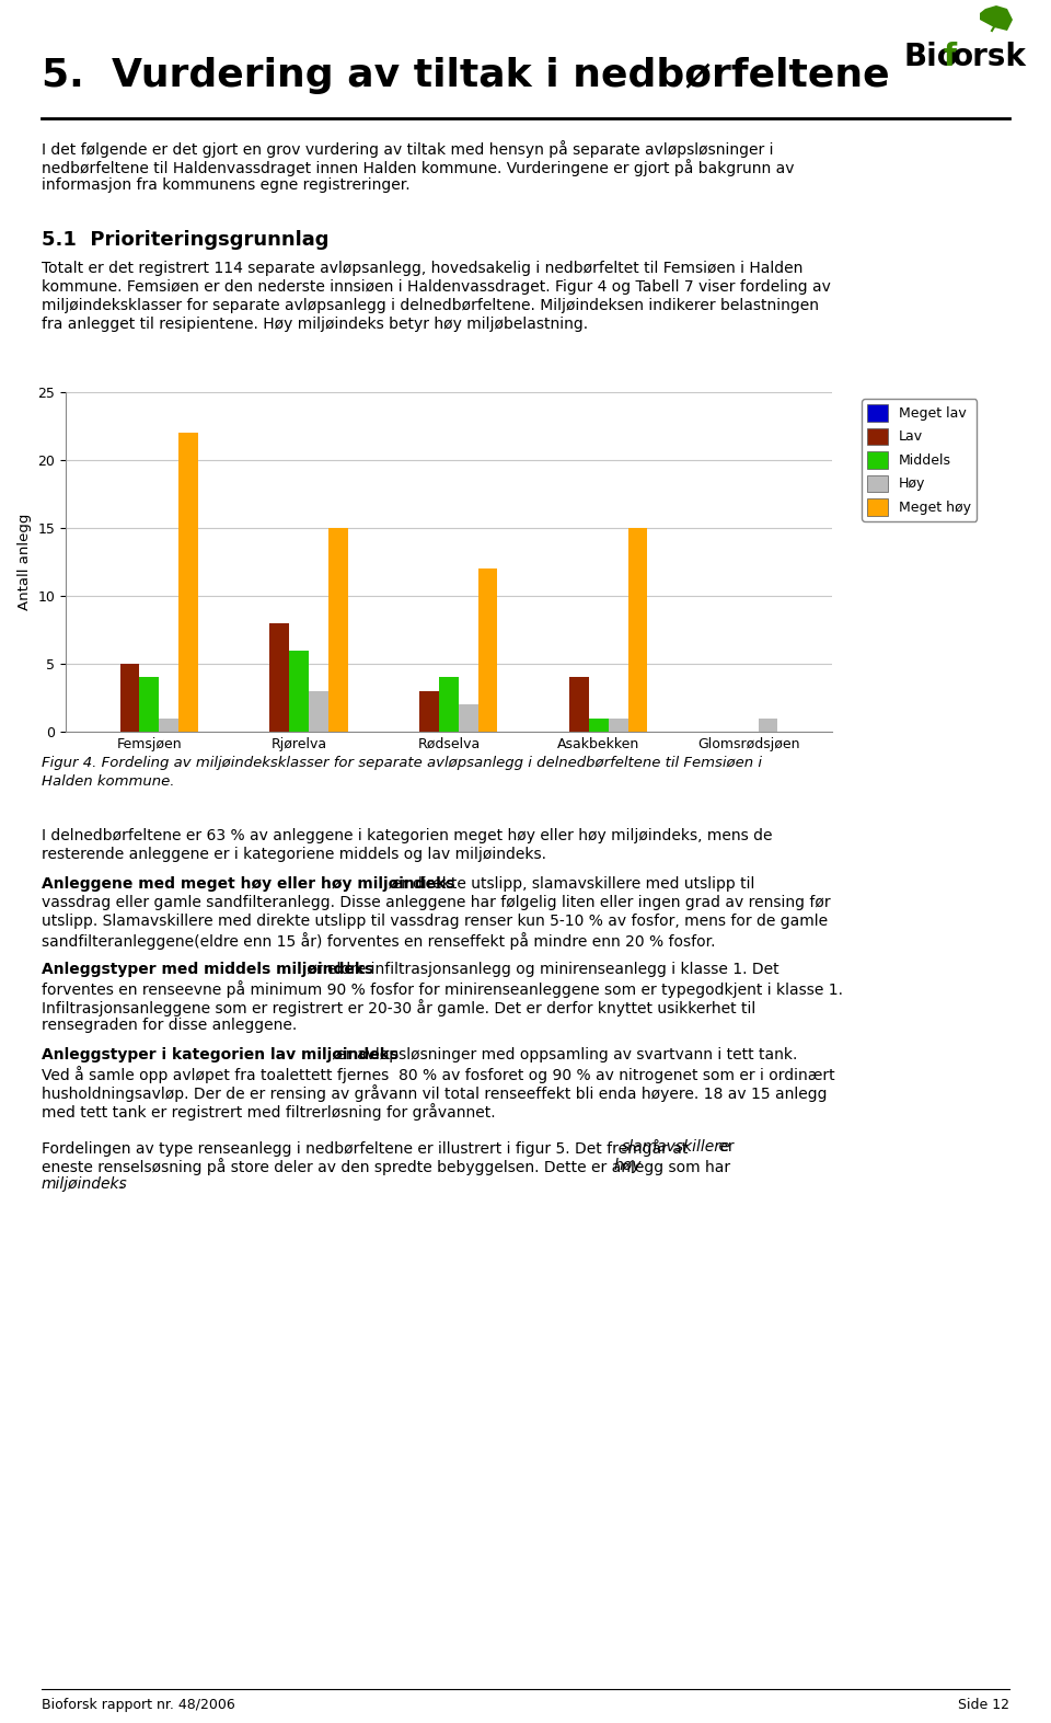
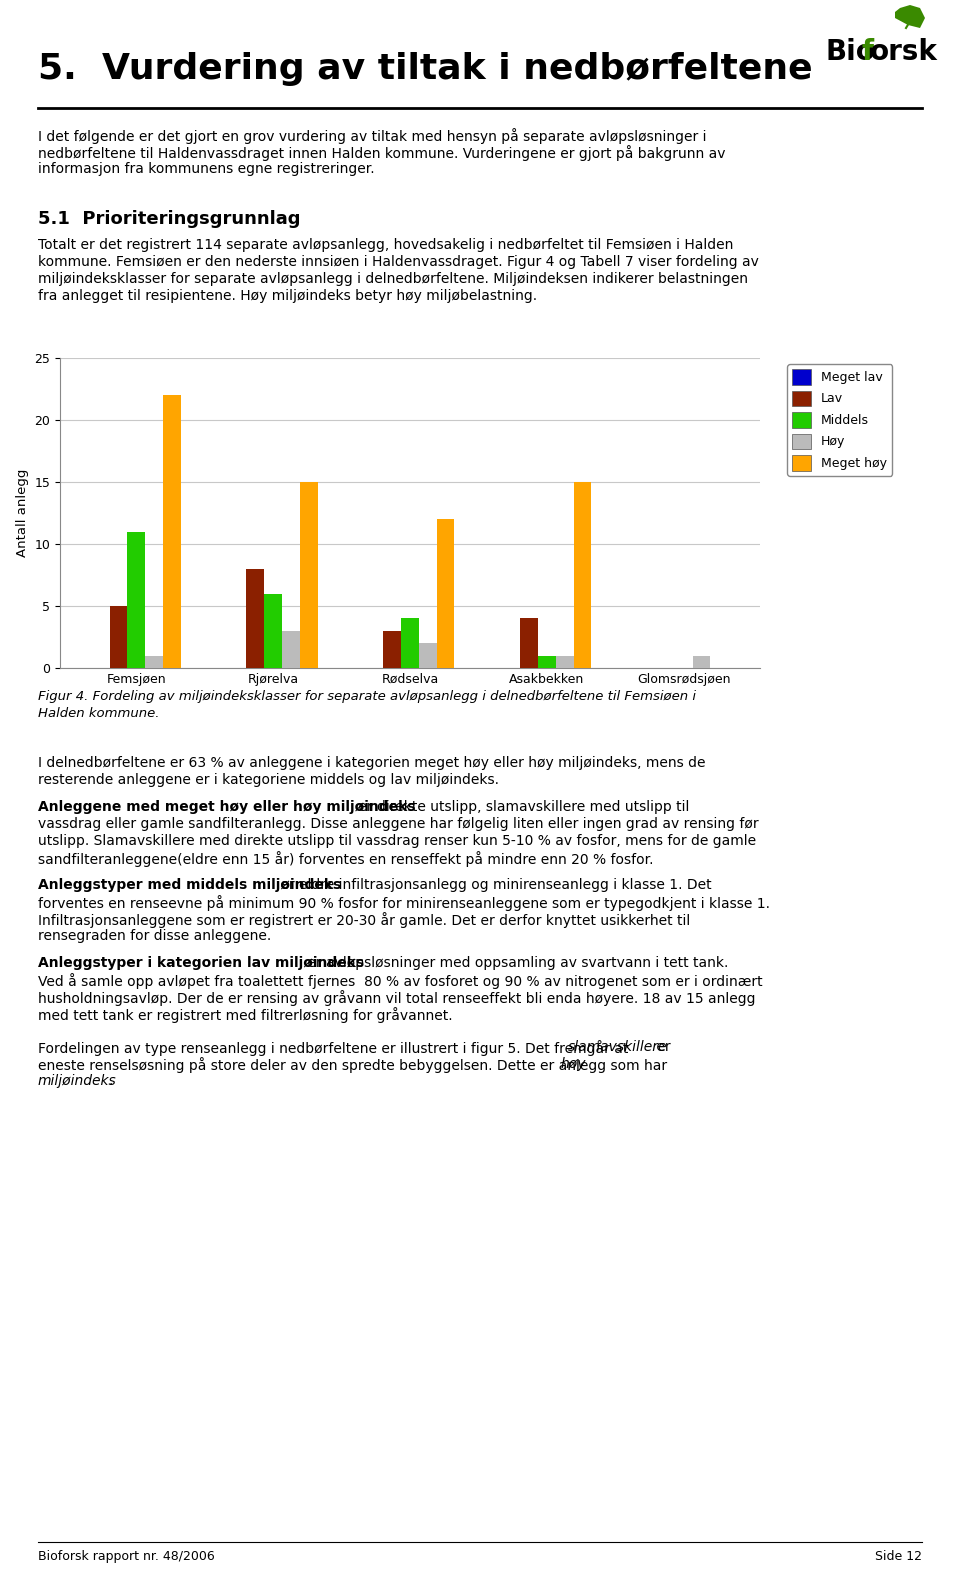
Middels/Femsjøen: 4 -> 11
